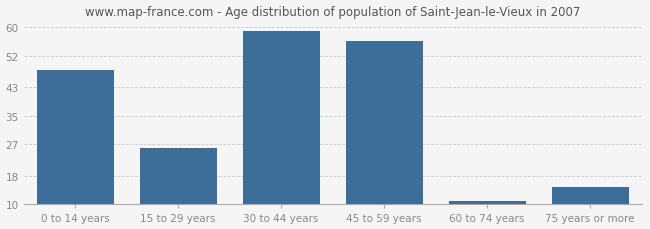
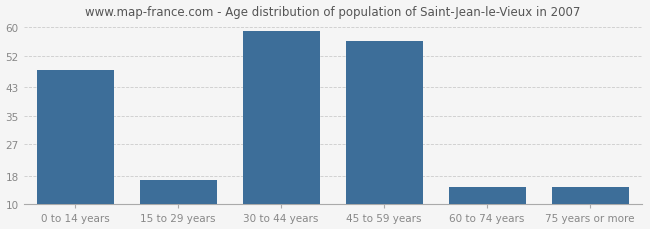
15 to 29 years: 26 -> 17
60 to 74 years: 11 -> 15
